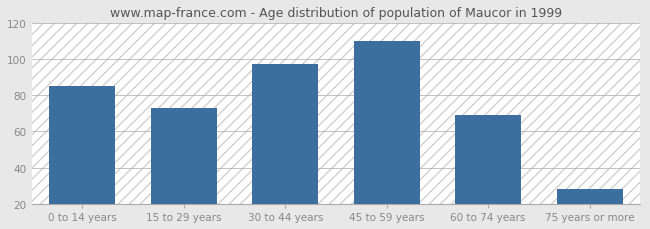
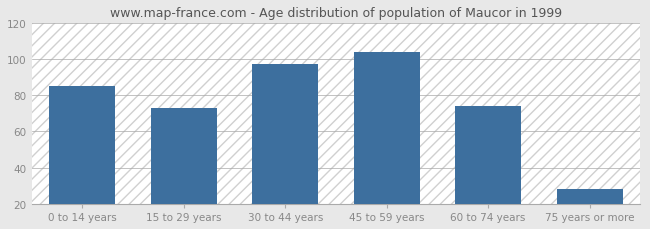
45 to 59 years: 110 -> 104
60 to 74 years: 69 -> 74
